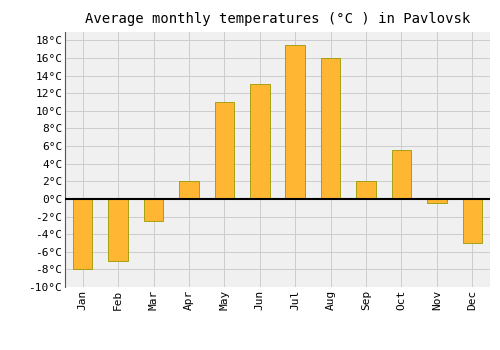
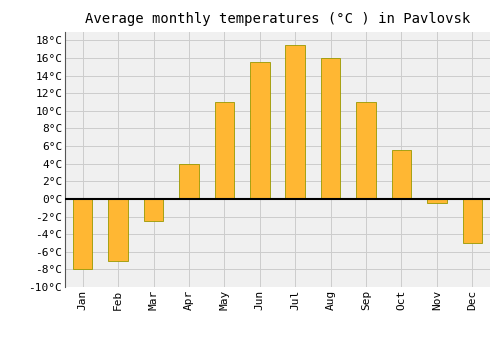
Apr: 2.0°C -> 4.0°C
Jun: 13.0°C -> 15.5°C
Sep: 2.0°C -> 11.0°C
